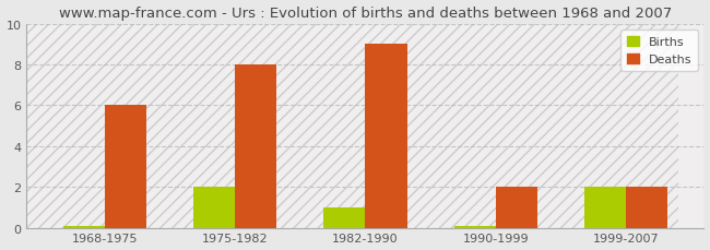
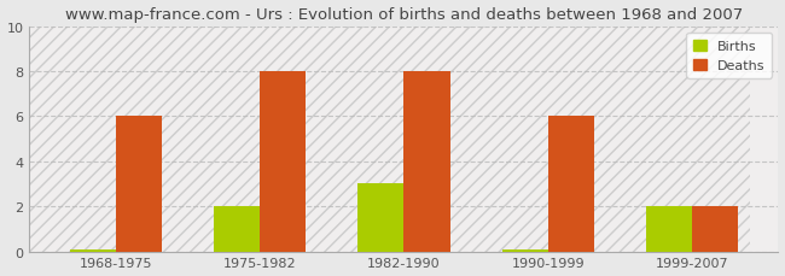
Births/1982-1990: 1.0 -> 3.0
Deaths/1982-1990: 9 -> 8
Deaths/1990-1999: 2 -> 6
